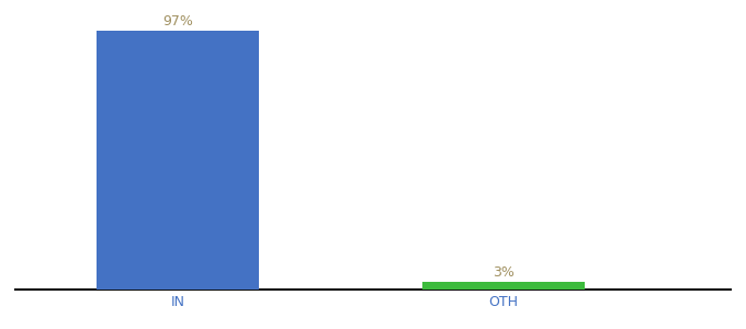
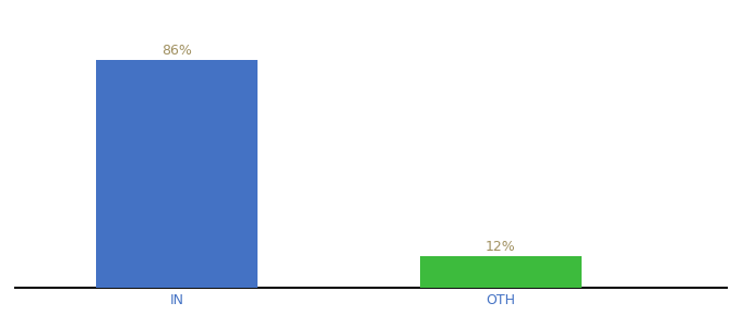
IN: 97% -> 86%
OTH: 3% -> 12%
